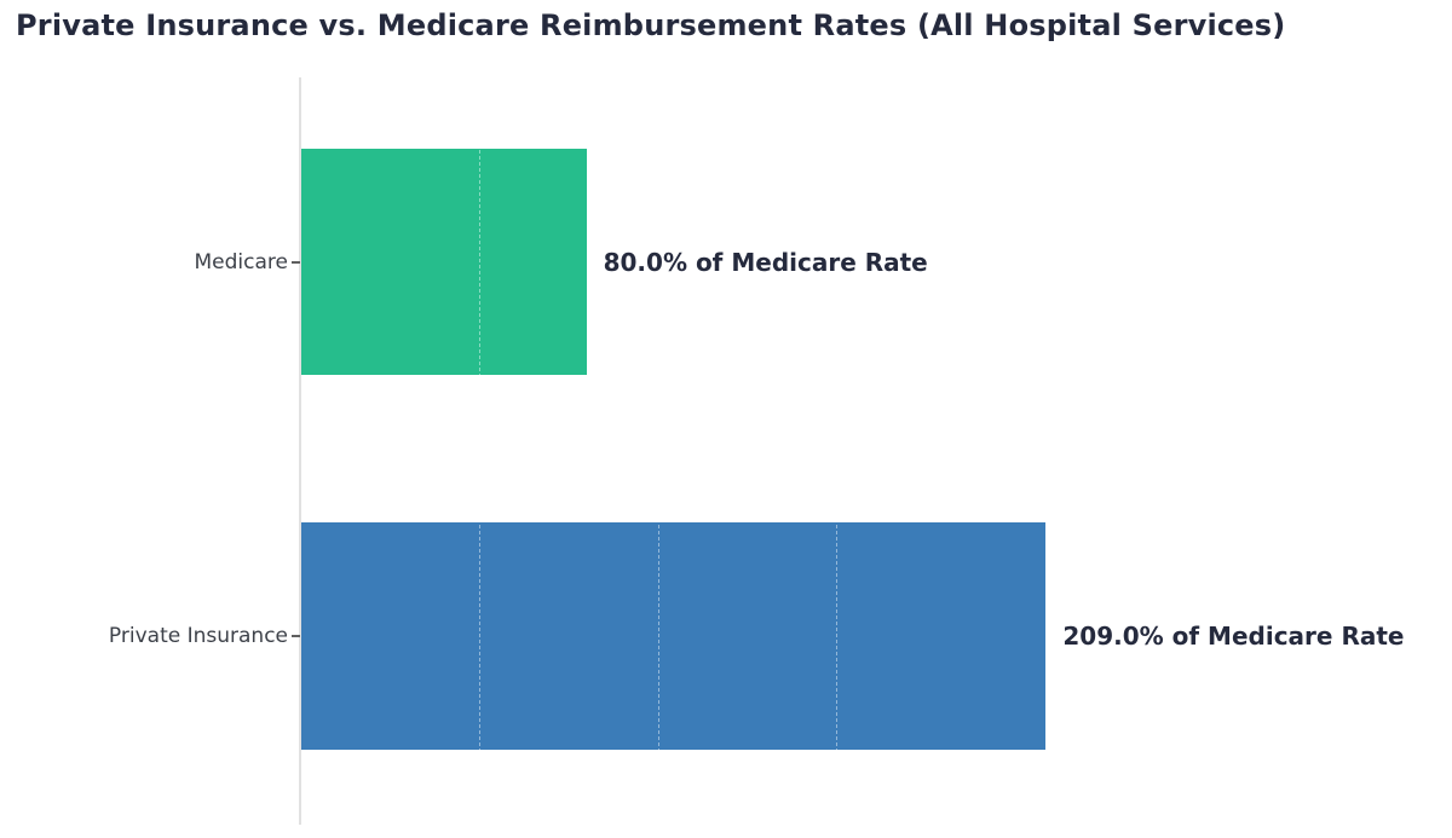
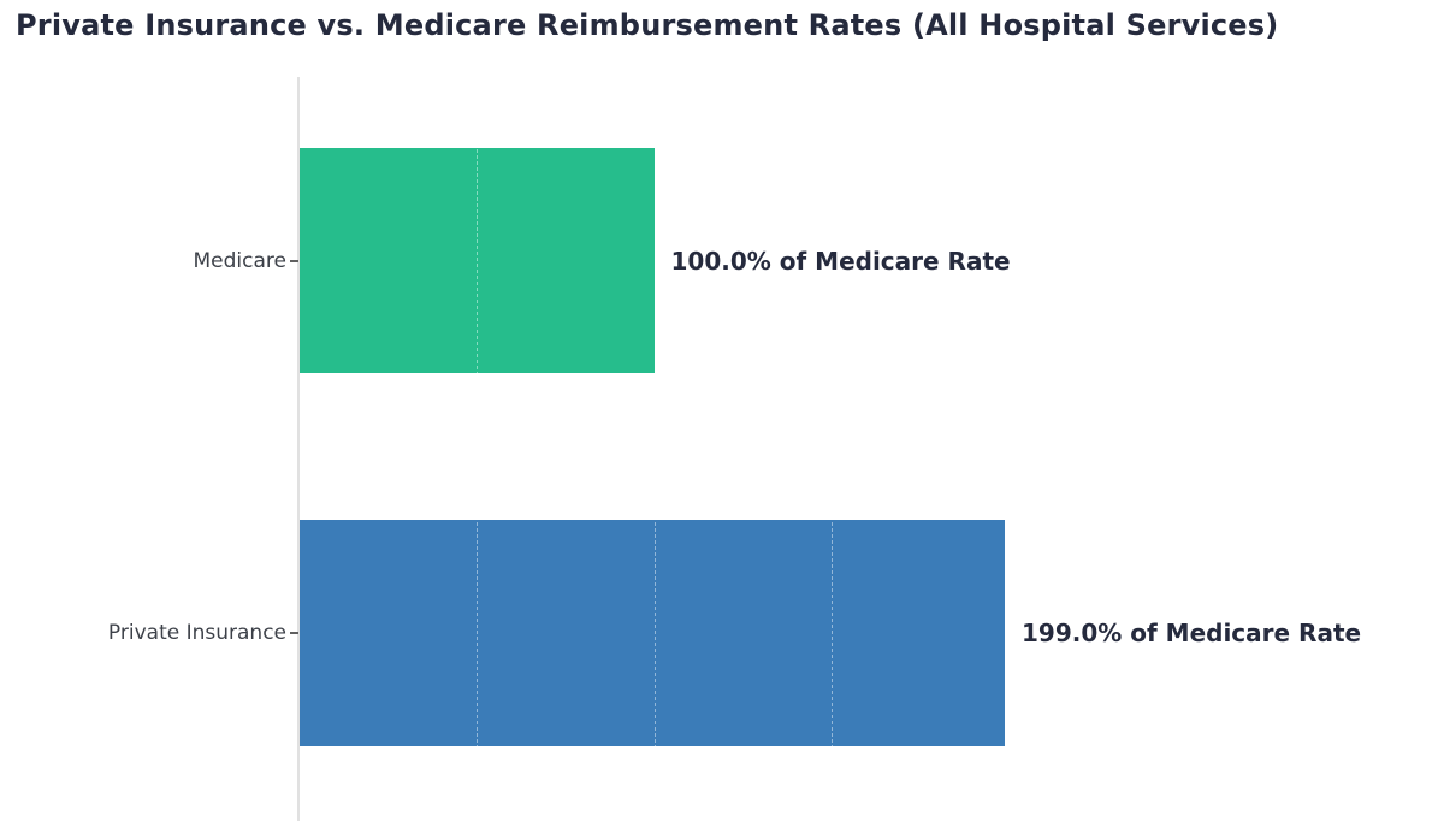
Medicare: 80.0% -> 100.0%
Private Insurance: 209.0% -> 199.0%
